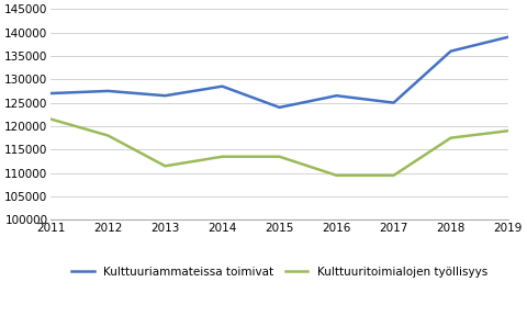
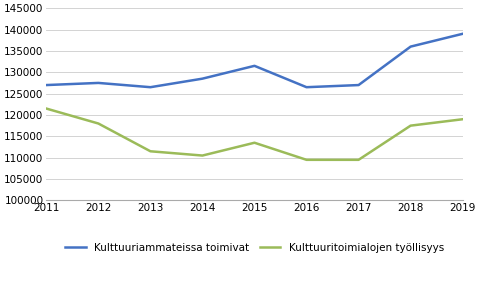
Kulttuuritoimialojen työllisyys/2014: 113500 -> 110500
Kulttuuriammateissa toimivat/2015: 124000 -> 131500
Kulttuuriammateissa toimivat/2017: 125000 -> 127000
